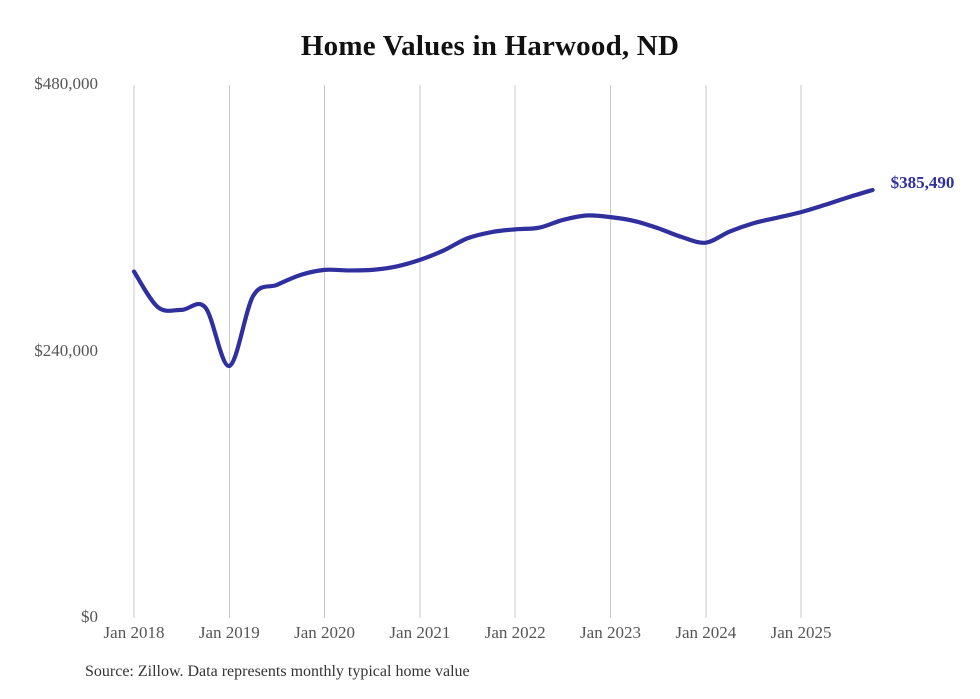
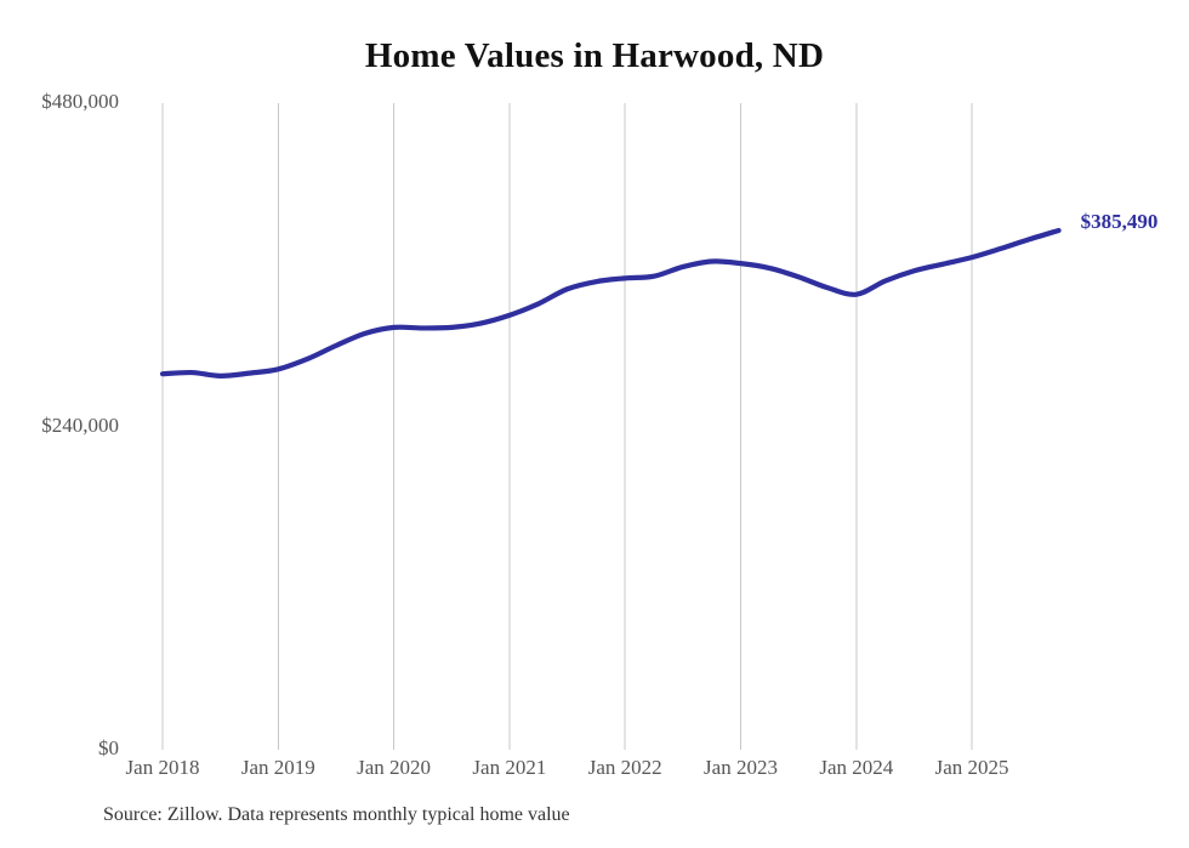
Jan 2018: $312000 -> $279000
Jan 2019: $227000 -> $282000
